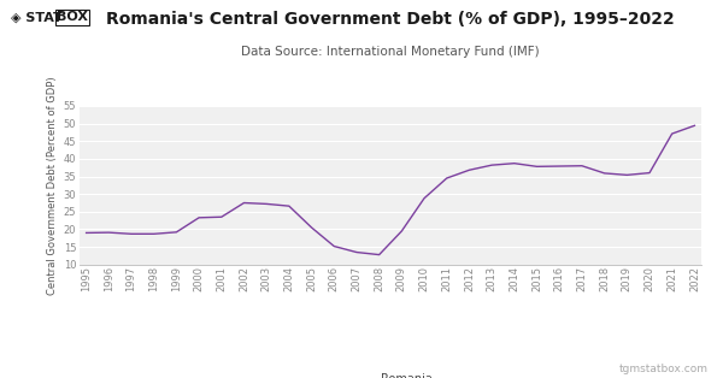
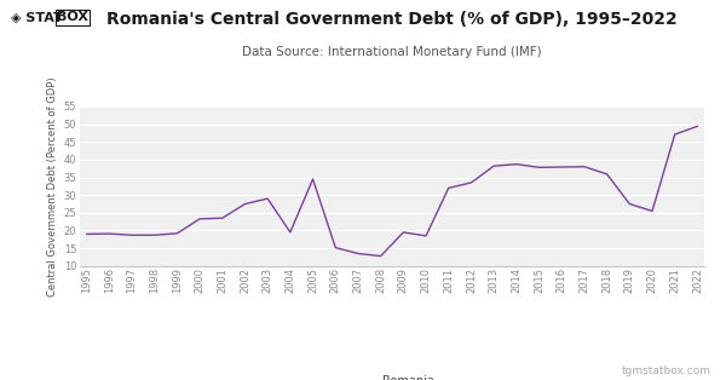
2003: 27.2 -> 29.0
2004: 26.6 -> 19.5
2005: 20.5 -> 34.5
2010: 28.8 -> 18.5
2011: 34.5 -> 32.0
2012: 36.8 -> 33.5
2019: 35.4 -> 27.5
2020: 36.0 -> 25.5
